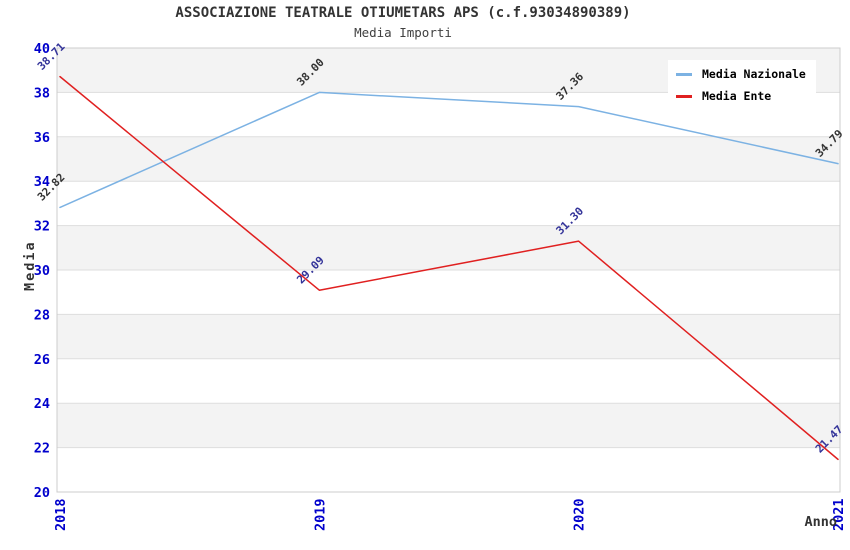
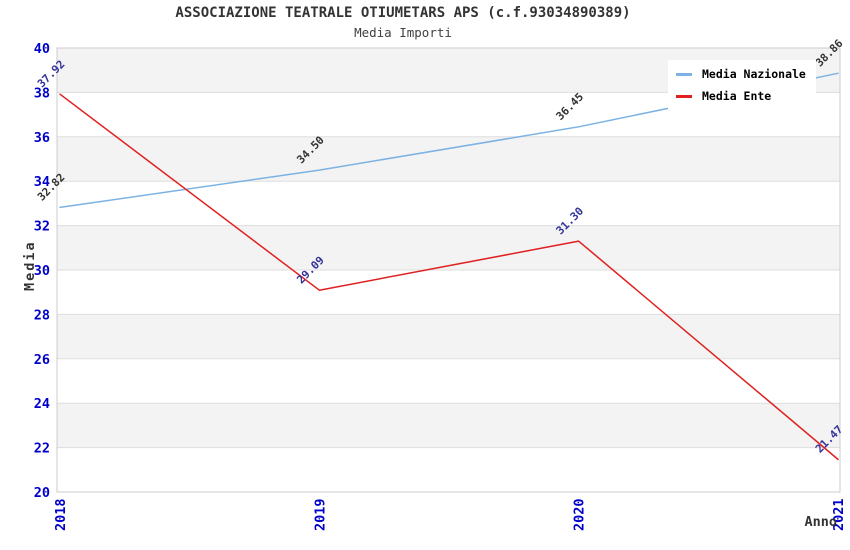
Media Ente/2018: 38.71 -> 37.92
Media Nazionale/2019: 38.00 -> 34.50
Media Nazionale/2020: 37.36 -> 36.45
Media Nazionale/2021: 34.79 -> 38.86
